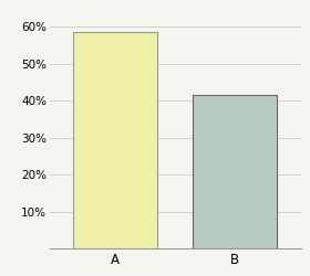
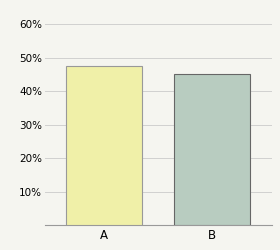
A: 58.6% -> 47.5%
B: 41.4% -> 45.0%
